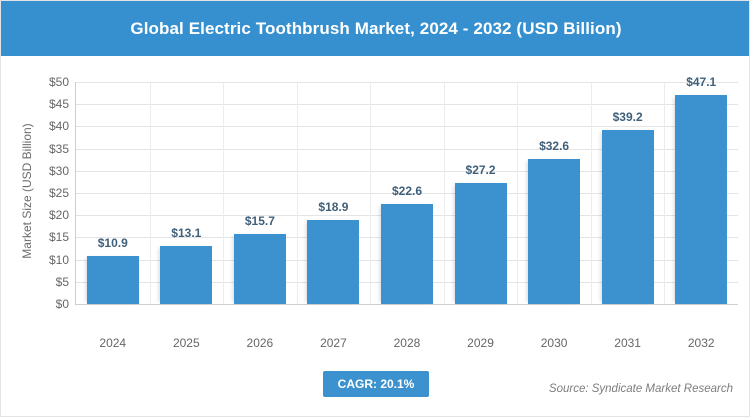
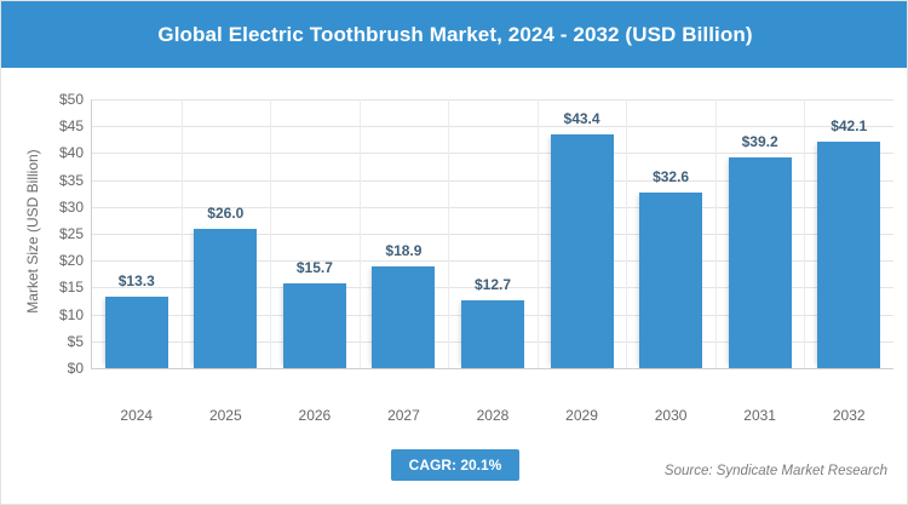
2024: $10.9 -> $13.3
2025: $13.1 -> $26.0
2028: $22.6 -> $12.7
2029: $27.2 -> $43.4
2032: $47.1 -> $42.1
